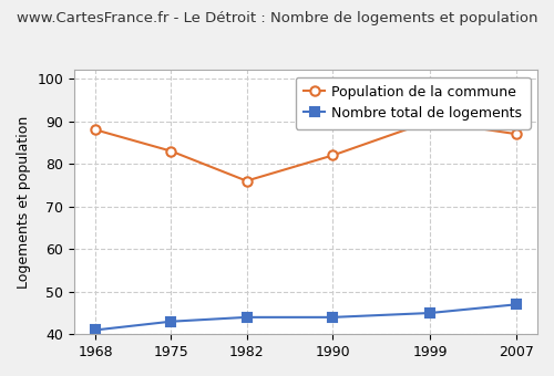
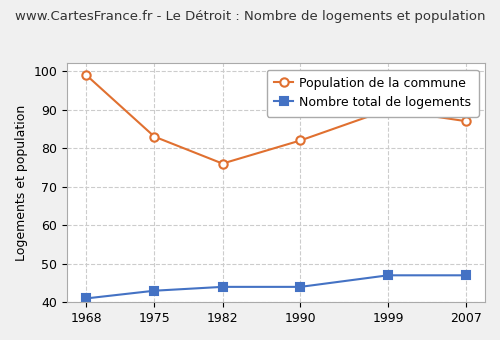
Population de la commune/1968: 88 -> 99
Nombre total de logements/1999: 45 -> 47
